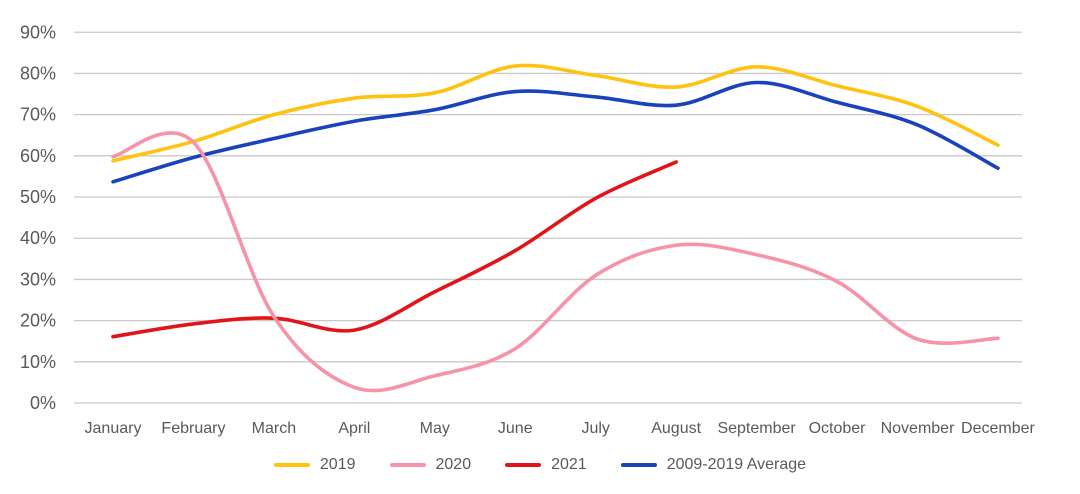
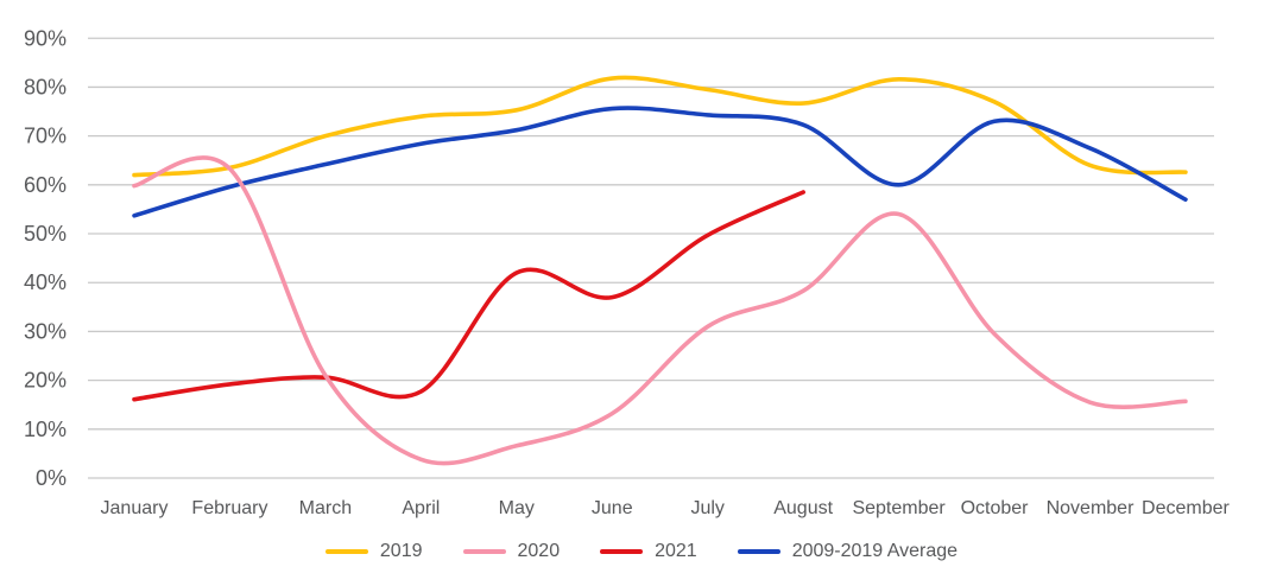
2019/January: 59% -> 62%
2021/May: 27% -> 42%
2020/September: 36% -> 54%
2009-2019 Average/September: 78% -> 60%
2019/November: 72% -> 64%
